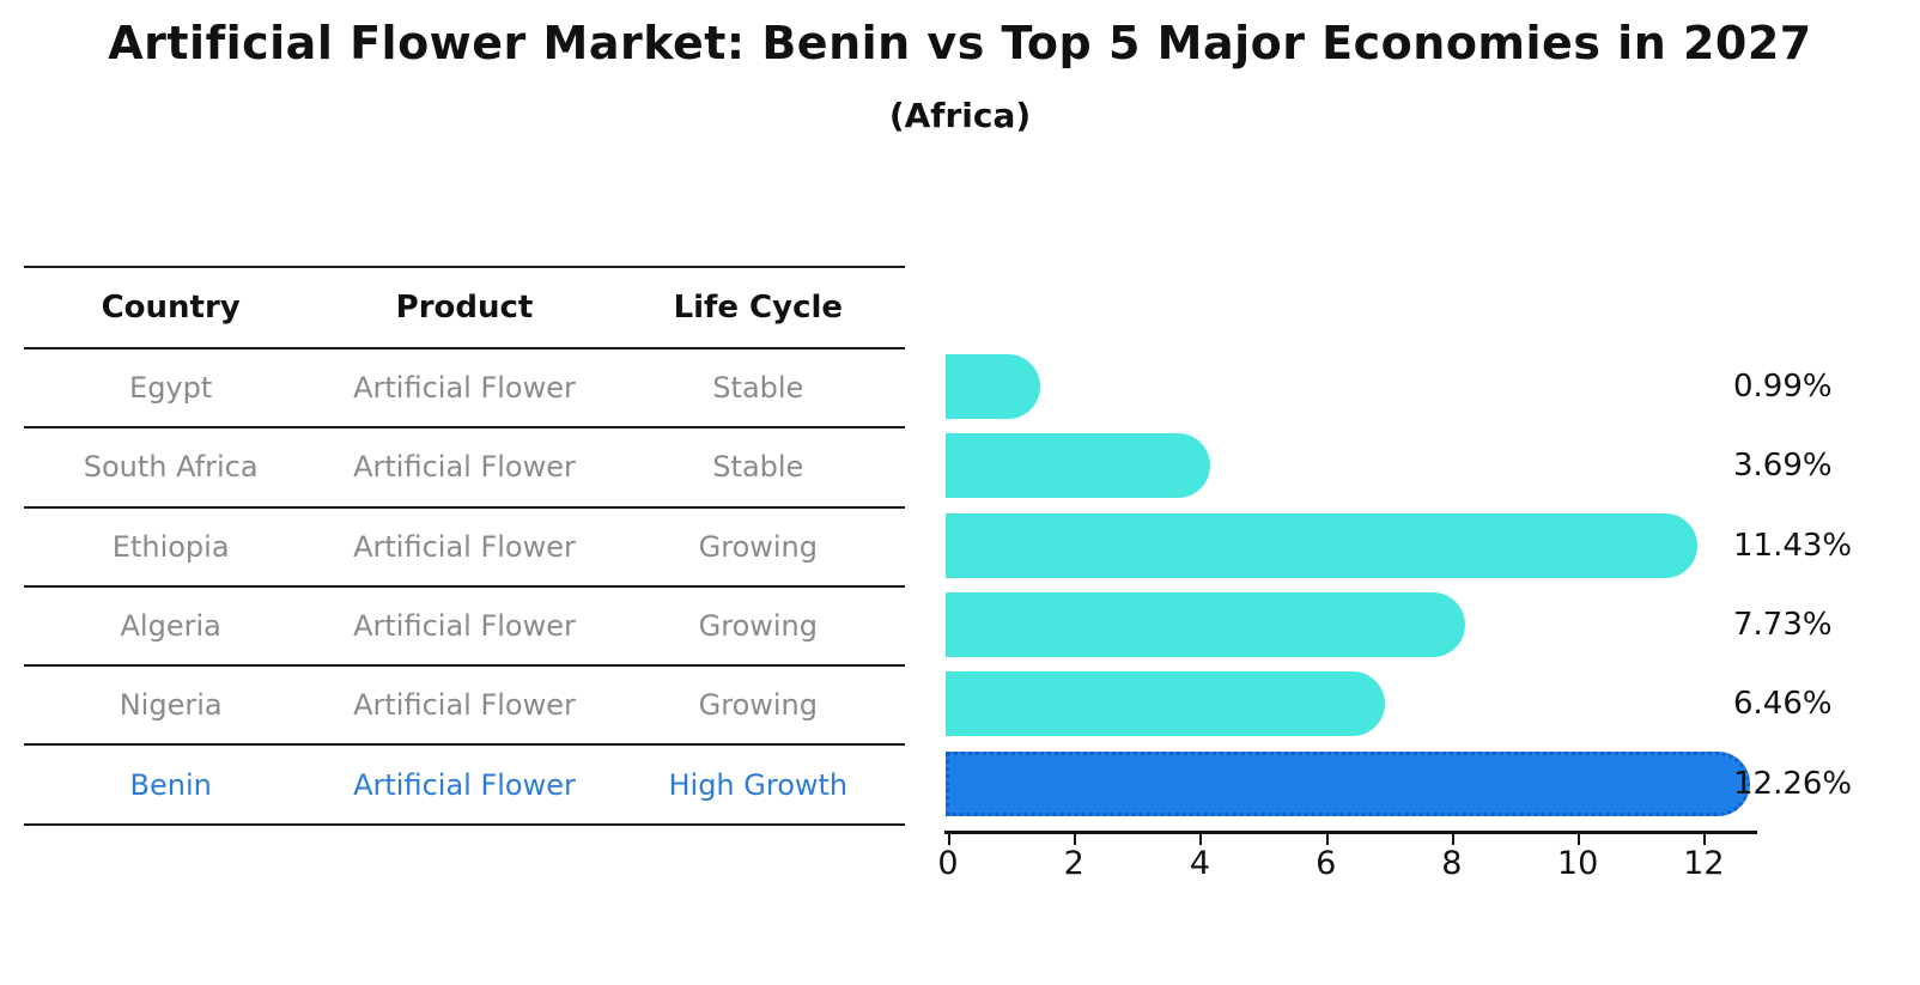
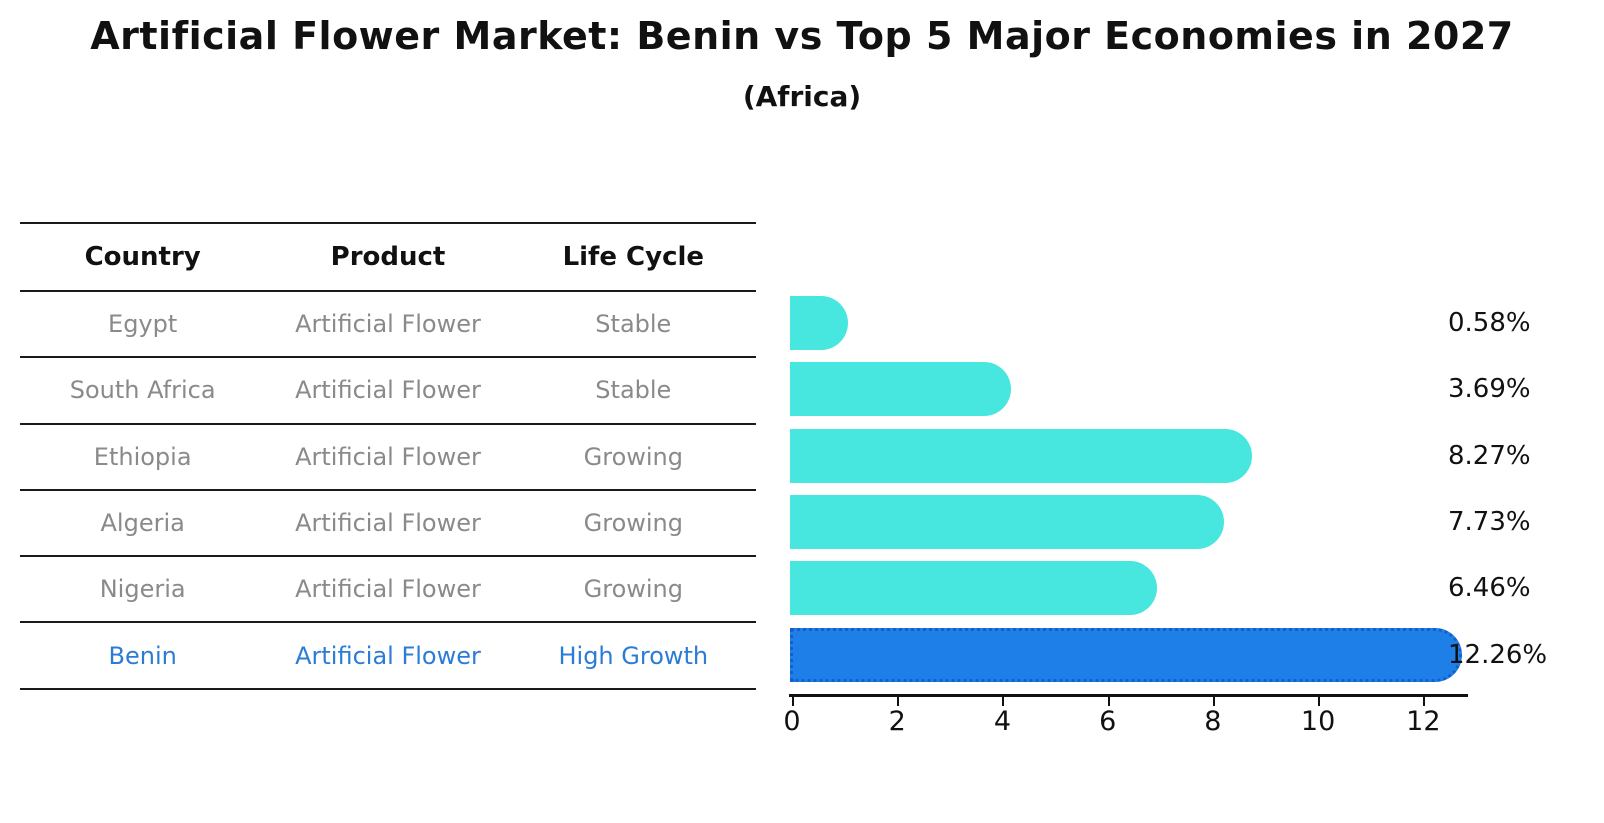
Egypt: 0.99% -> 0.58%
Ethiopia: 11.43% -> 8.27%
